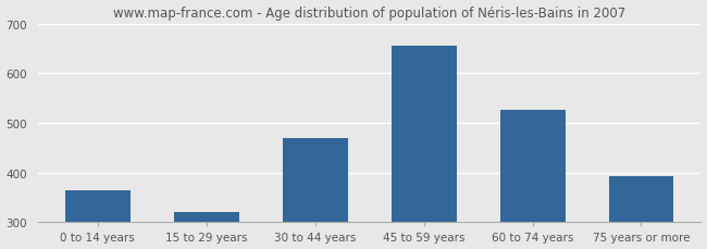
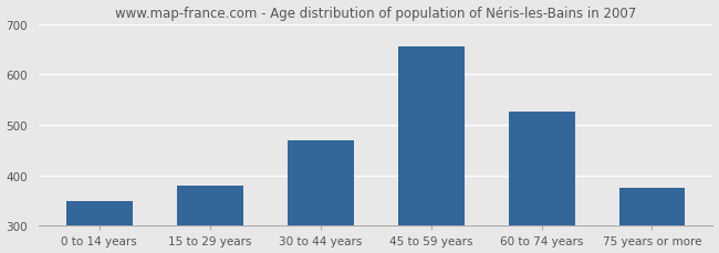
0 to 14 years: 365 -> 350
15 to 29 years: 320 -> 380
75 years or more: 393 -> 375
